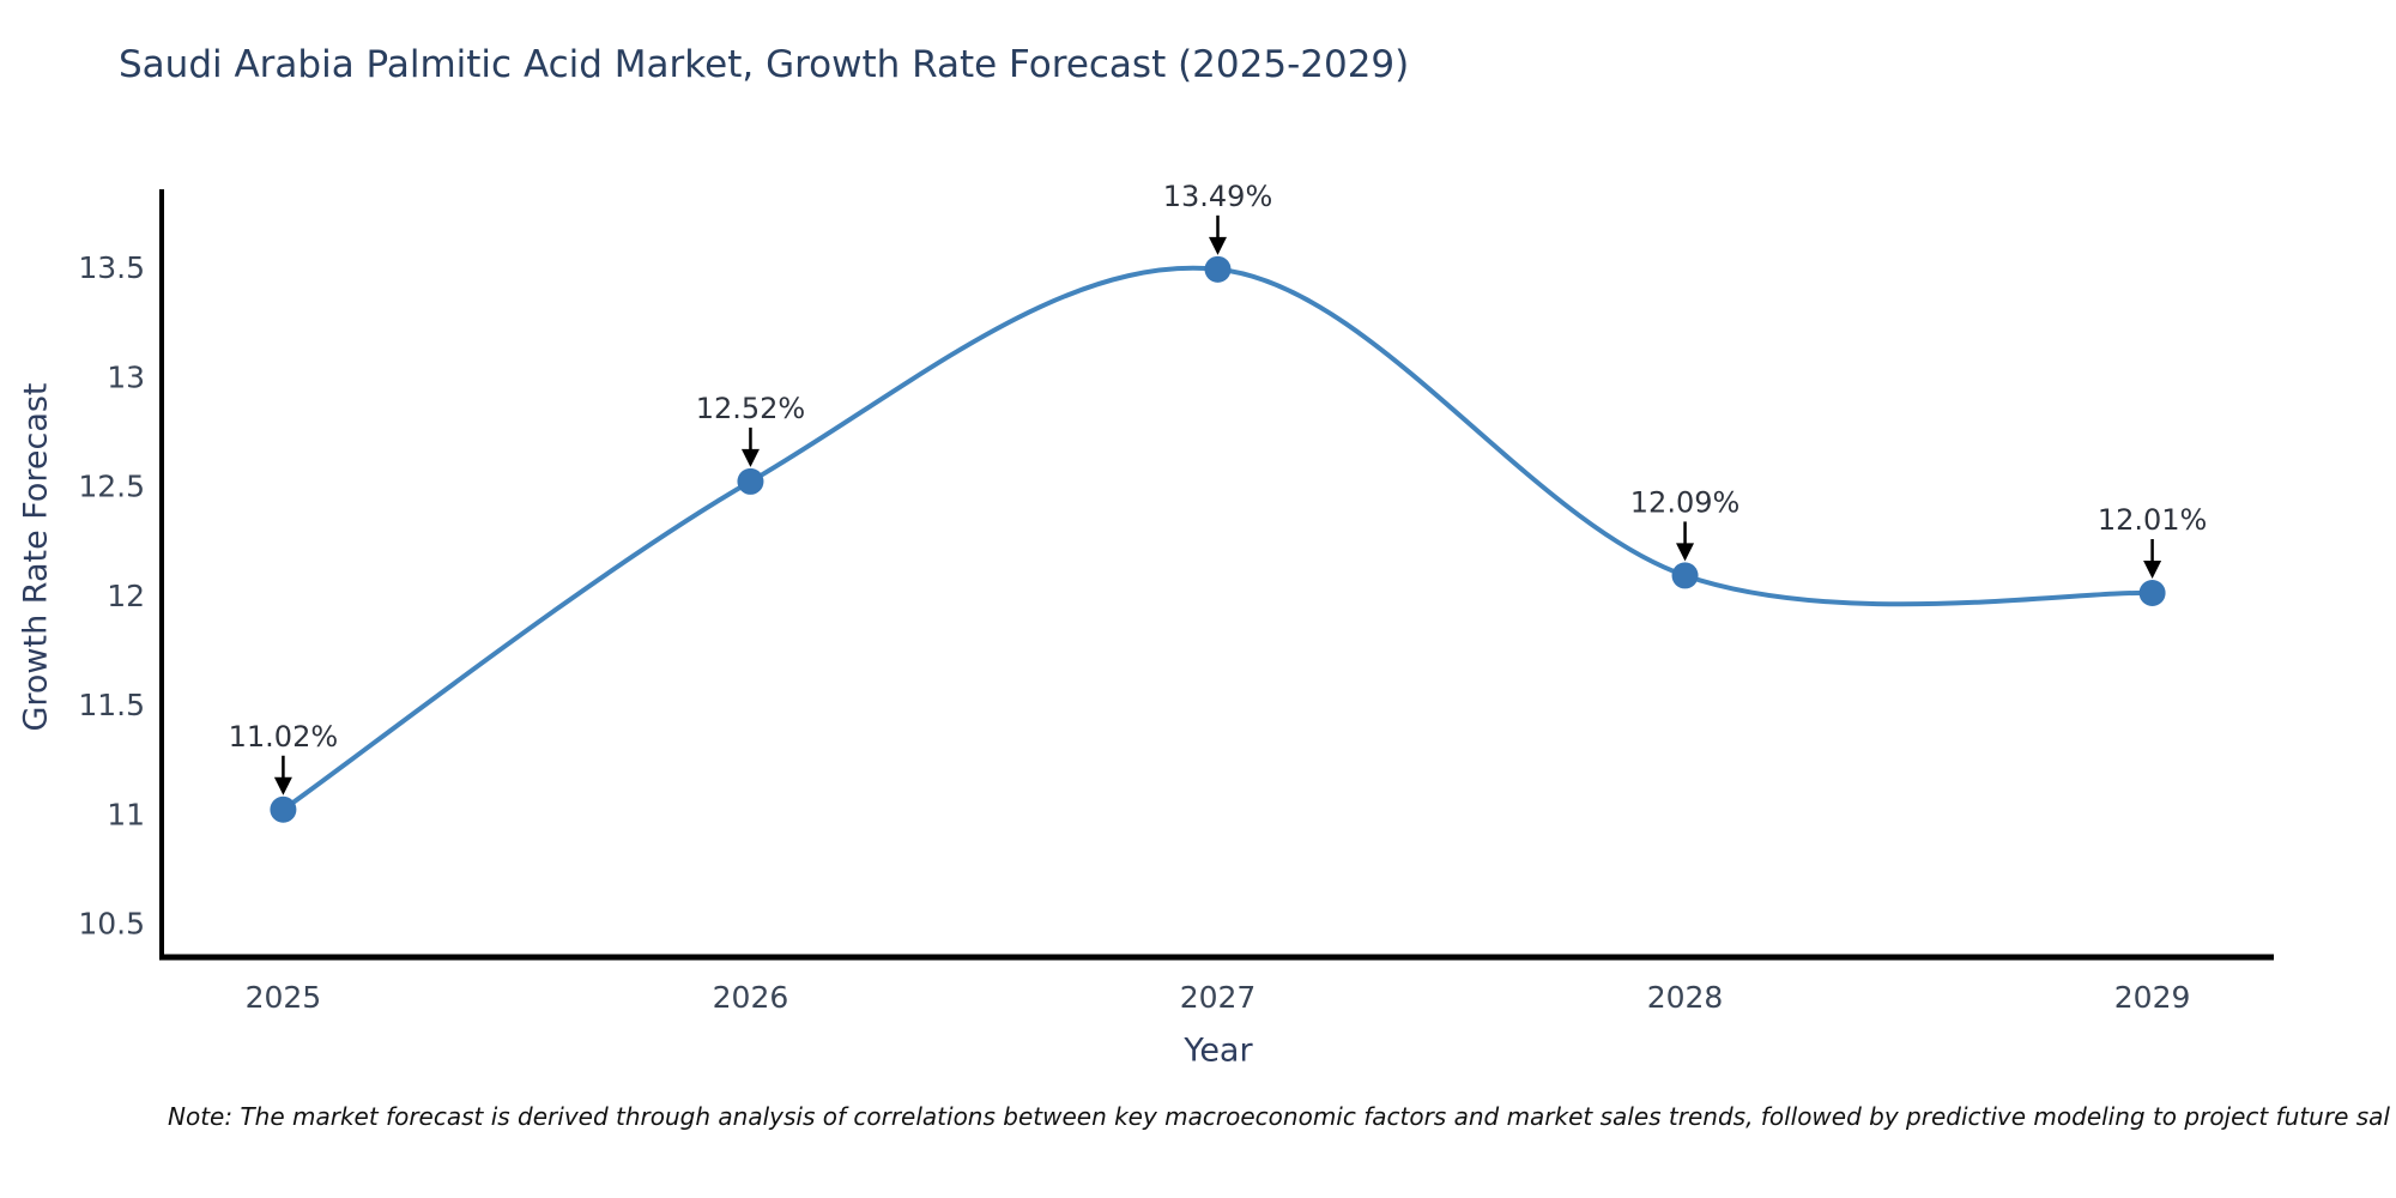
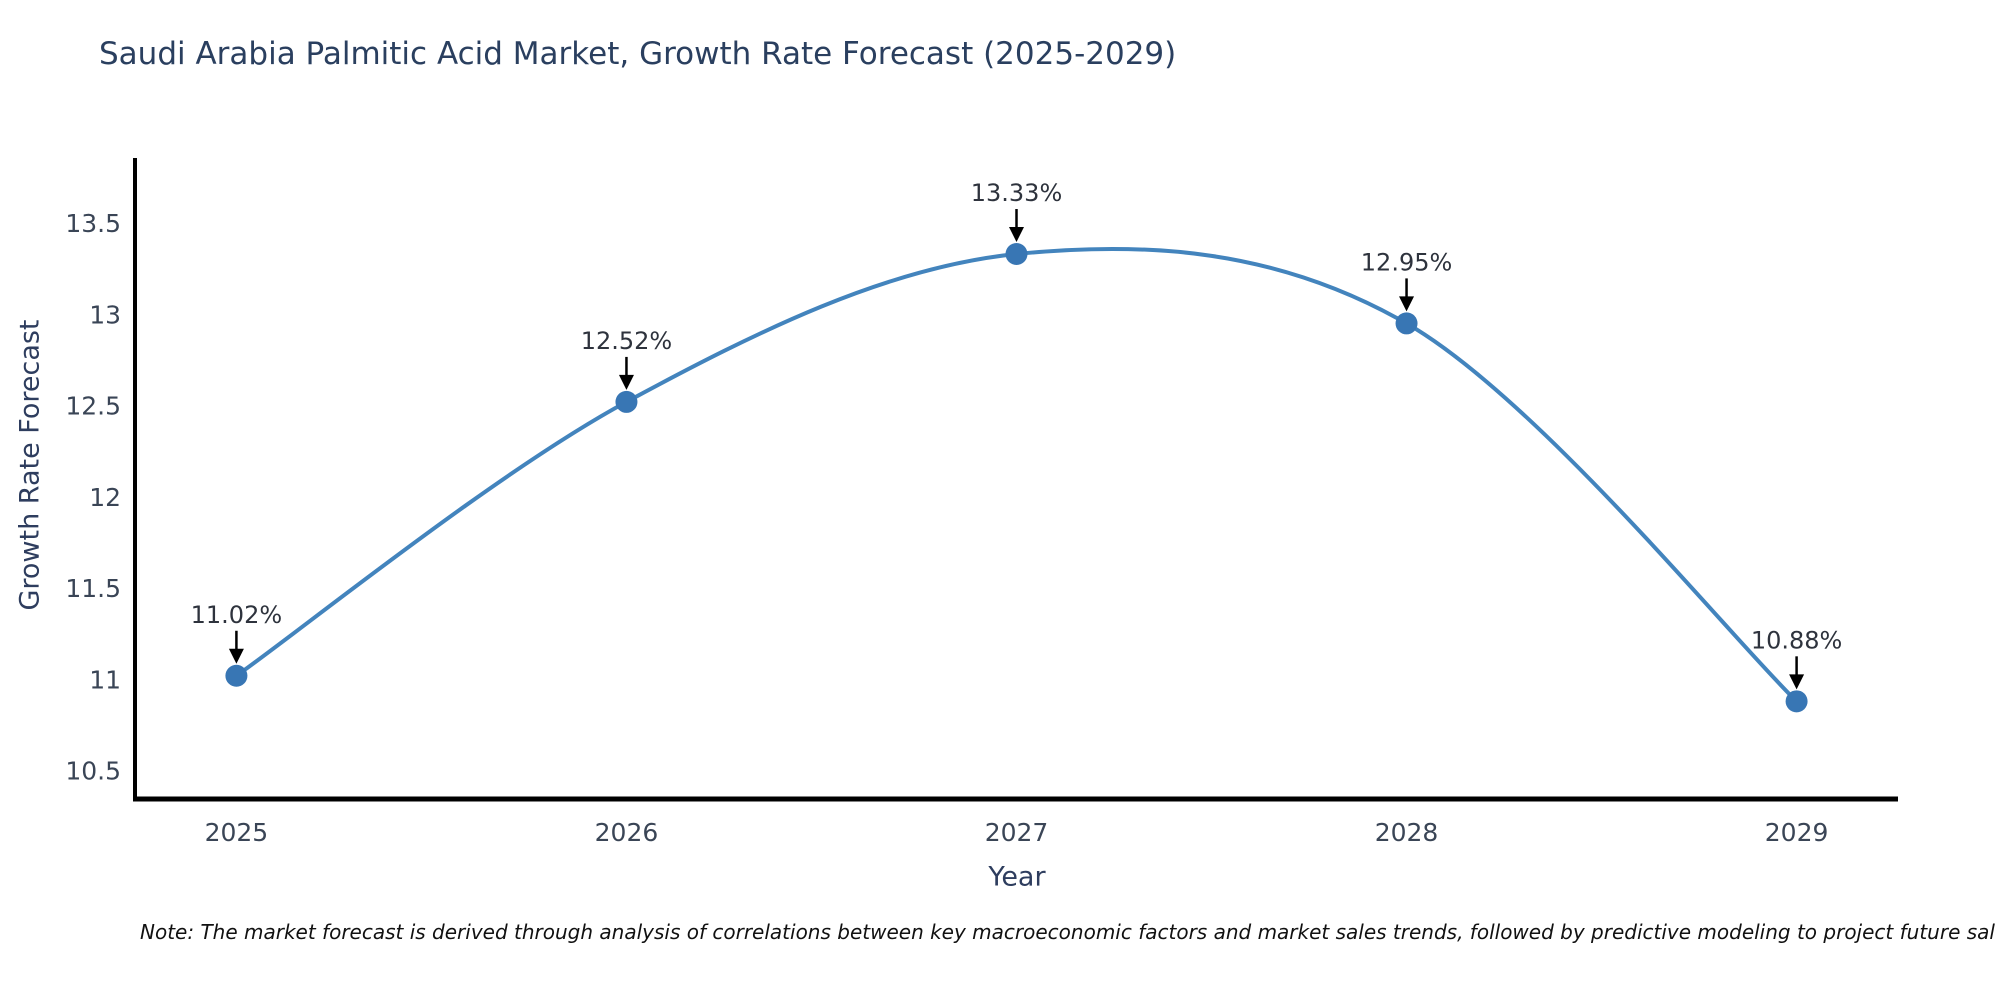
2027: 13.49% -> 13.33%
2028: 12.09% -> 12.95%
2029: 12.01% -> 10.88%
